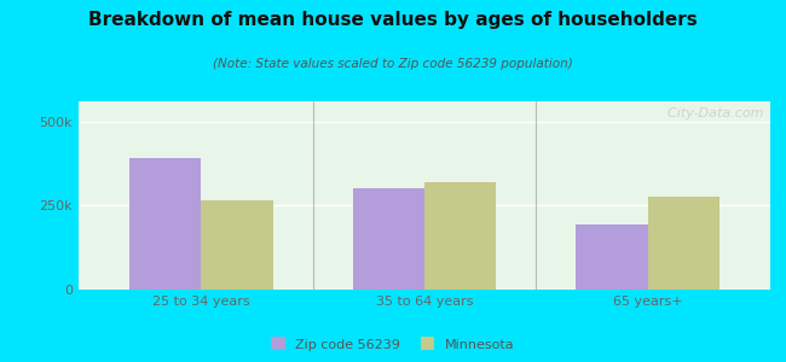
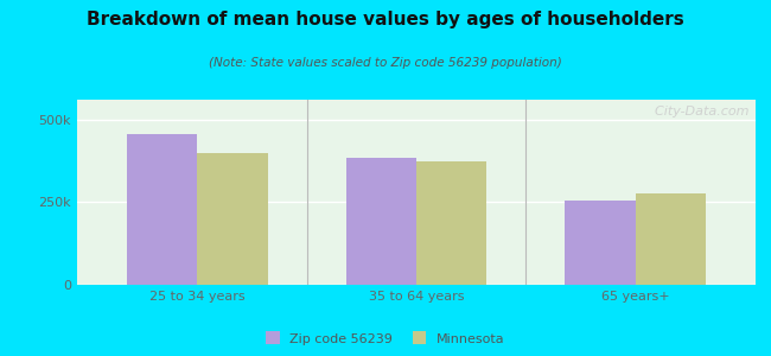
Zip code 56239/25 to 34 years: 390k -> 455k
Minnesota/25 to 34 years: 265k -> 400k
Zip code 56239/35 to 64 years: 300k -> 385k
Minnesota/35 to 64 years: 320k -> 375k
Zip code 56239/65 years+: 195k -> 255k
